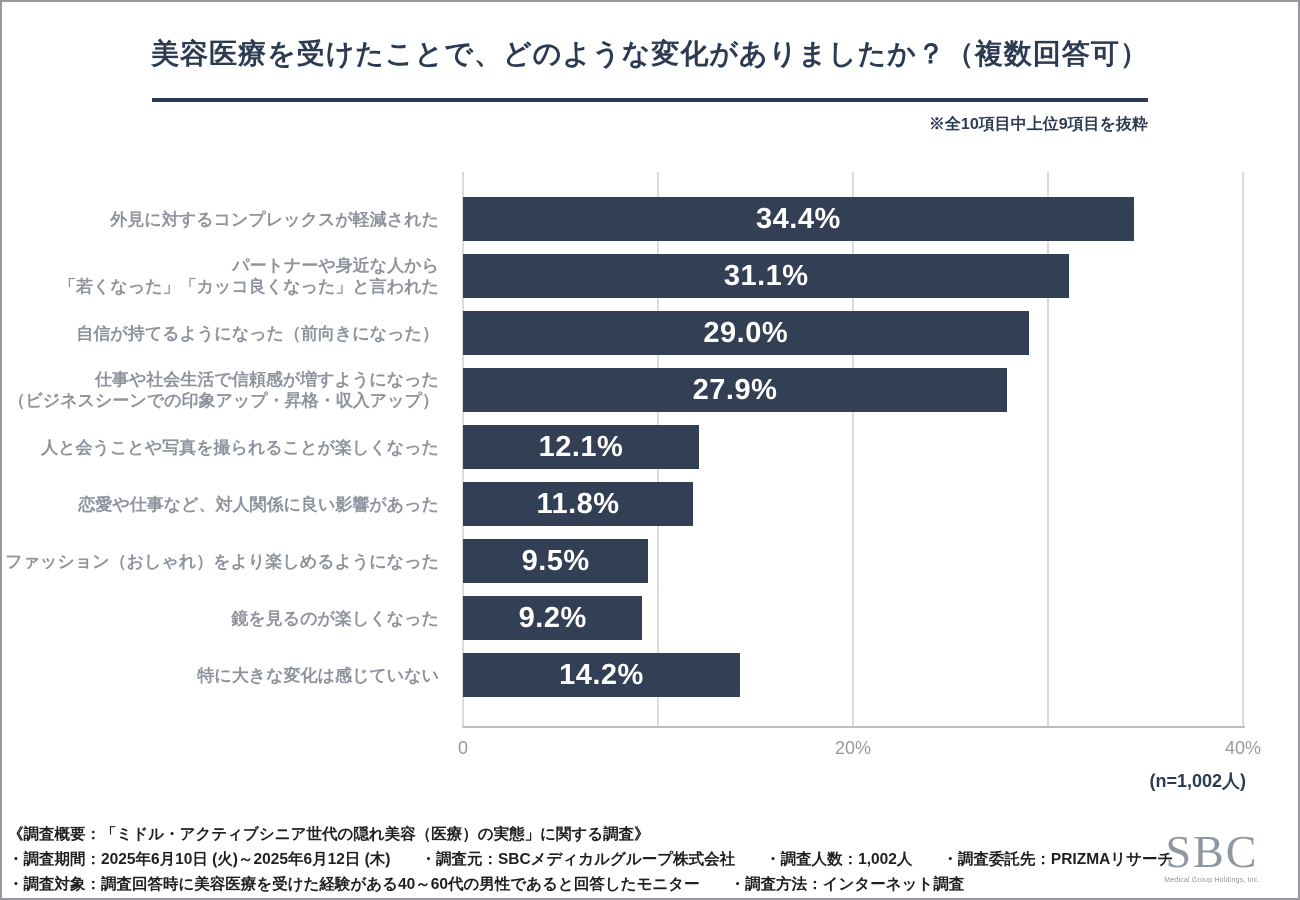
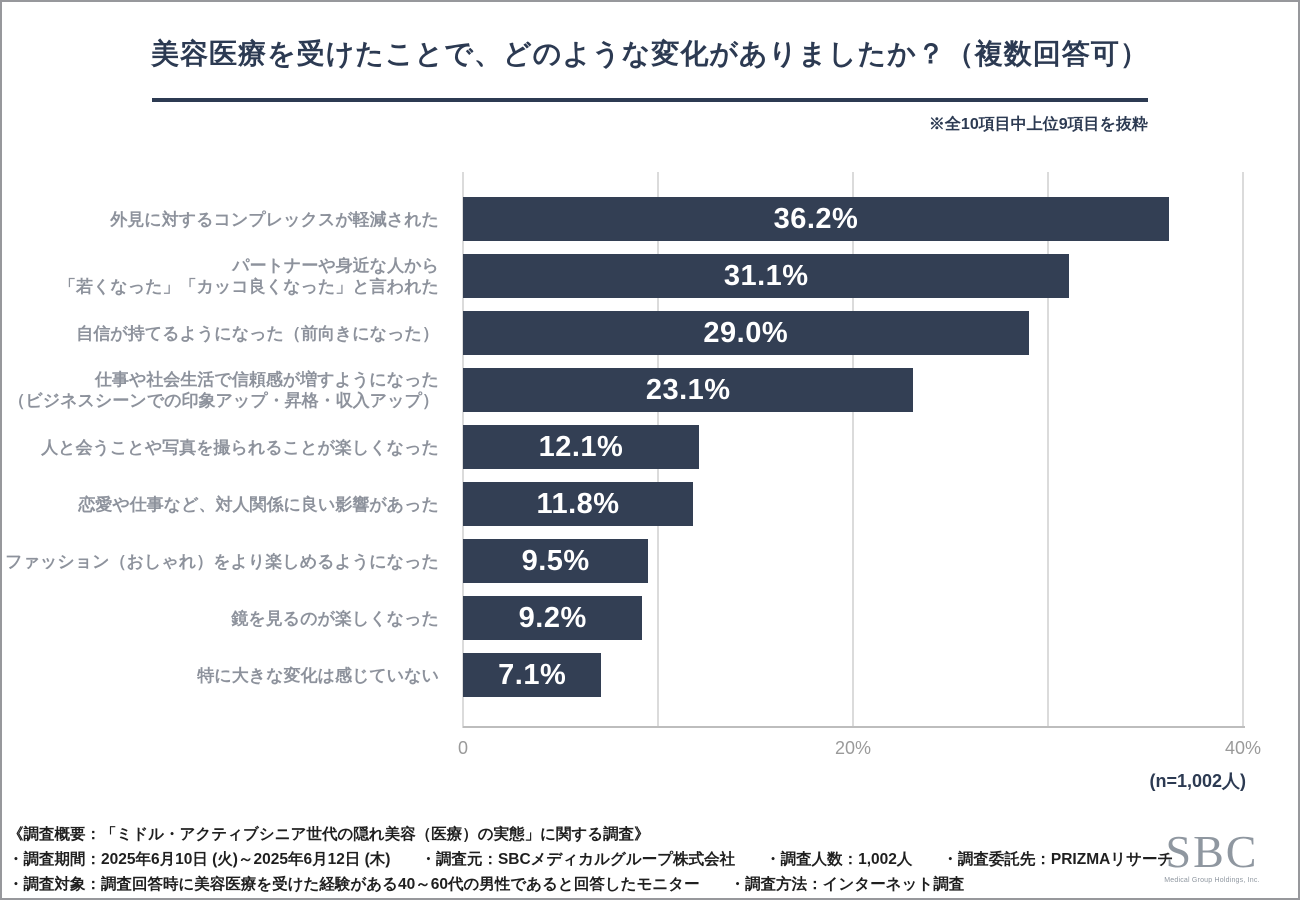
外見に対するコンプレックスが軽減された: 34.4% -> 36.2%
仕事や社会生活で信頼感が増すようになった（ビジネスシーンでの印象アップ・昇格・収入アップ）: 27.9% -> 23.1%
特に大きな変化は感じていない: 14.2% -> 7.1%
